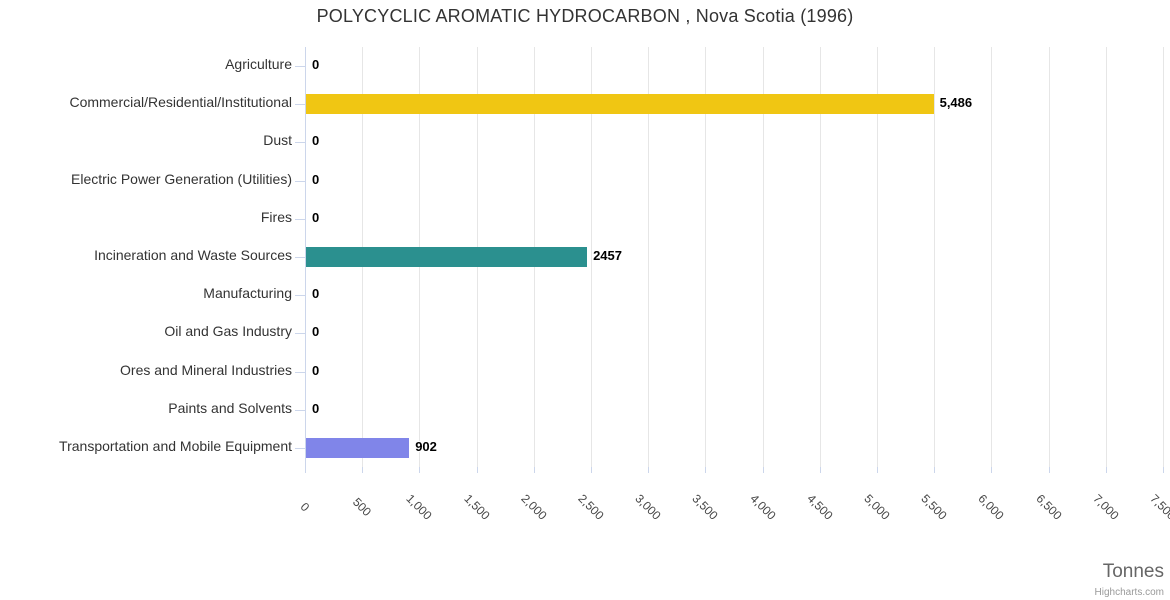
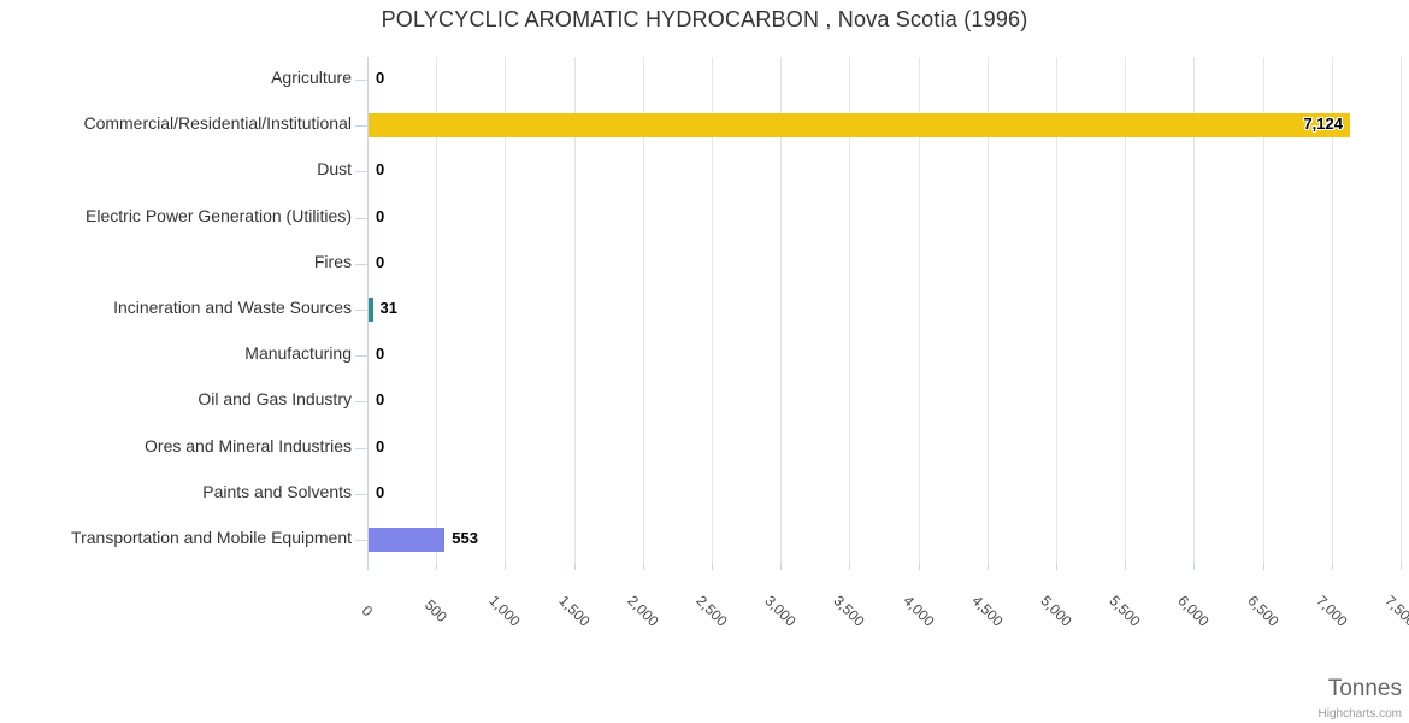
Commercial/Residential/Institutional: 5,486 -> 7,124
Incineration and Waste Sources: 2457 -> 31
Transportation and Mobile Equipment: 902 -> 553
